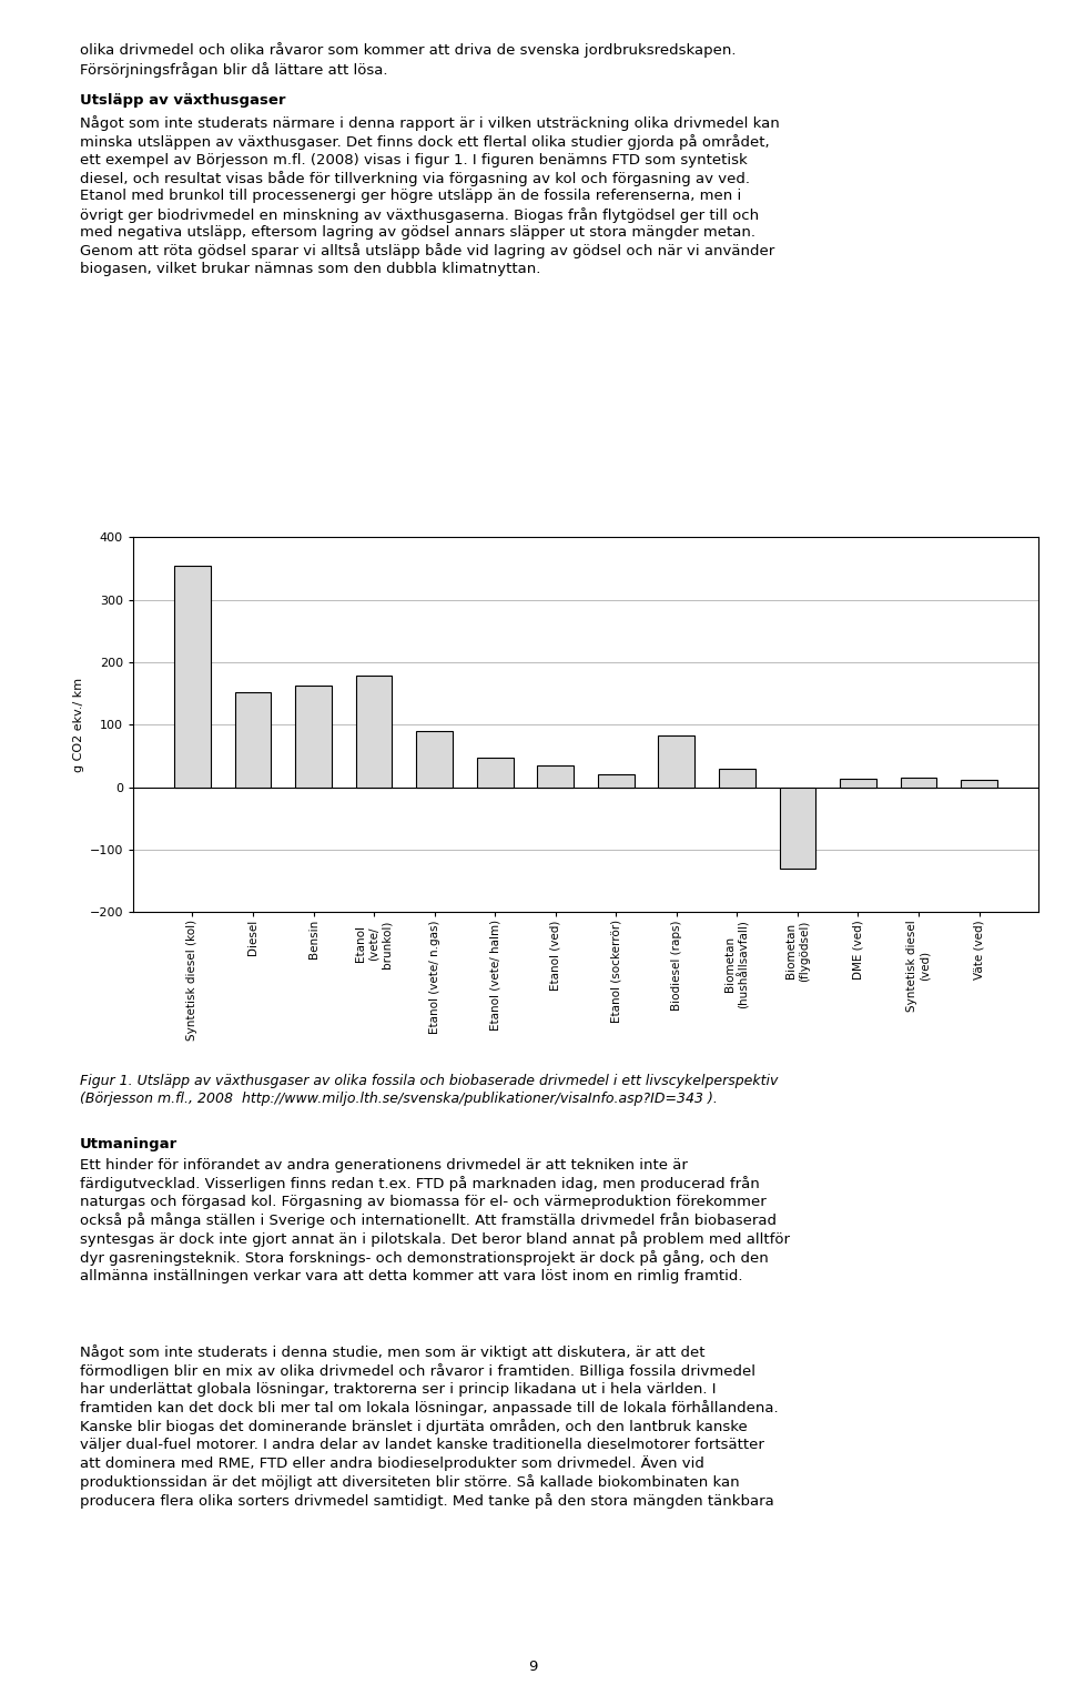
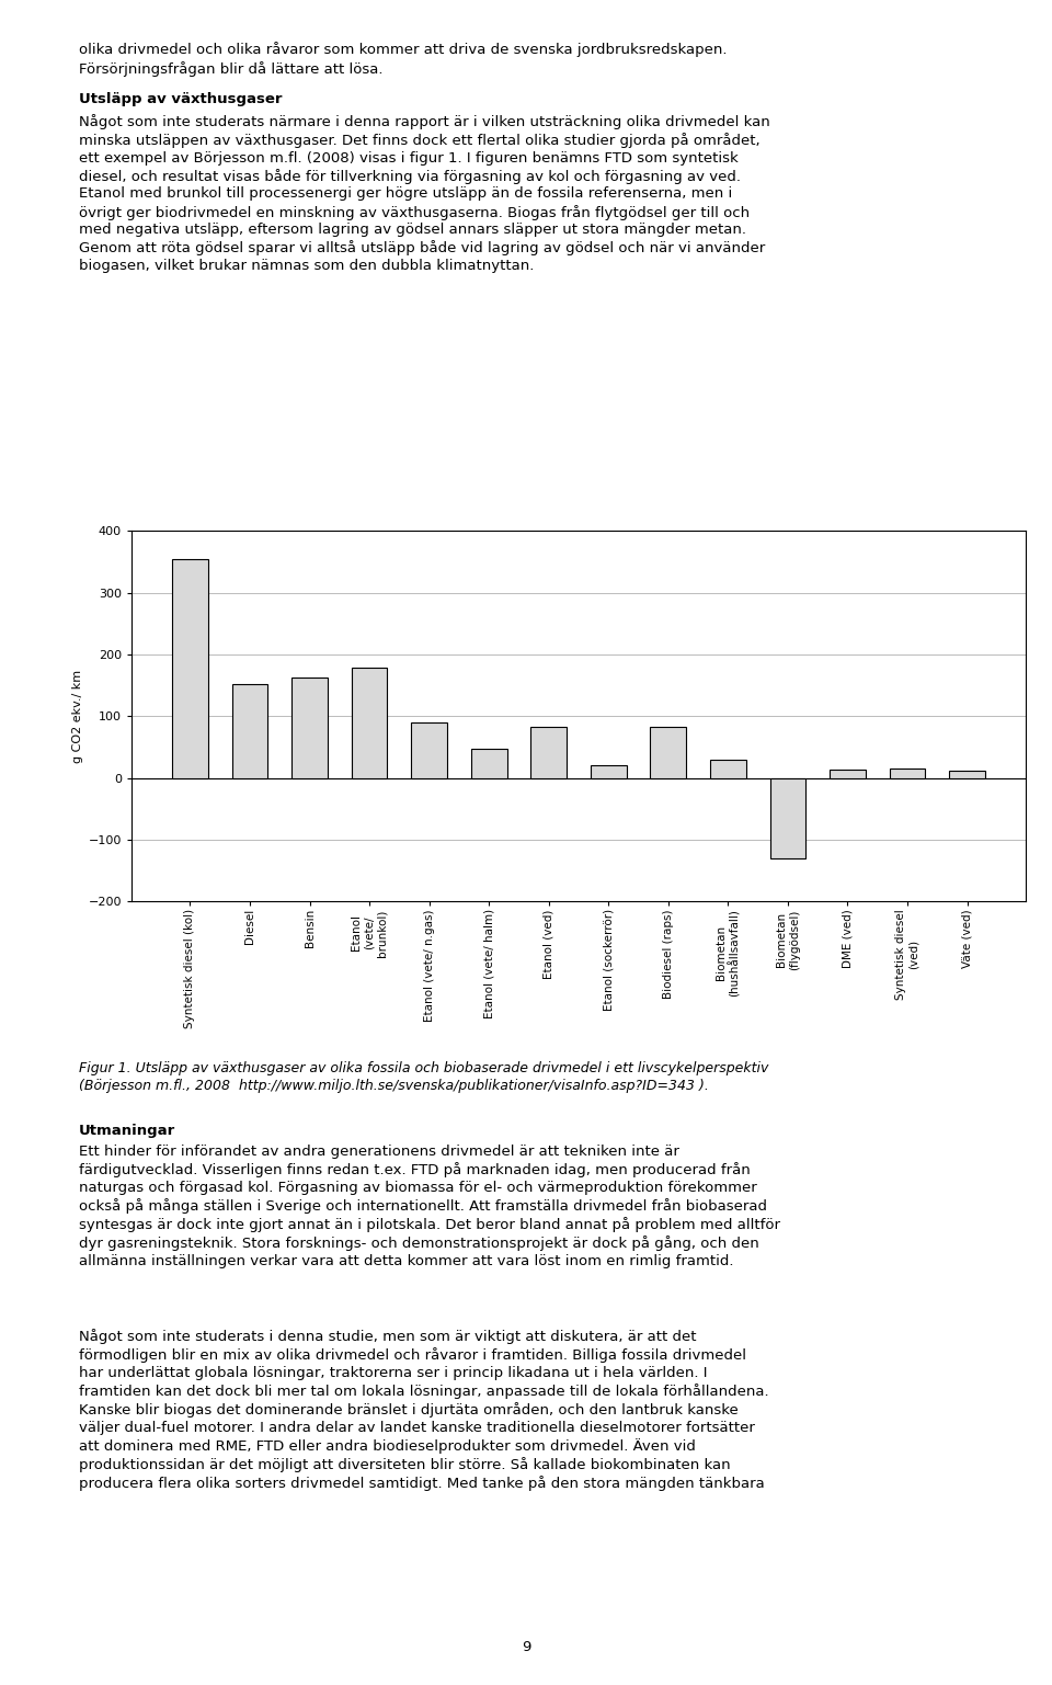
Etanol (ved): 35 -> 82
